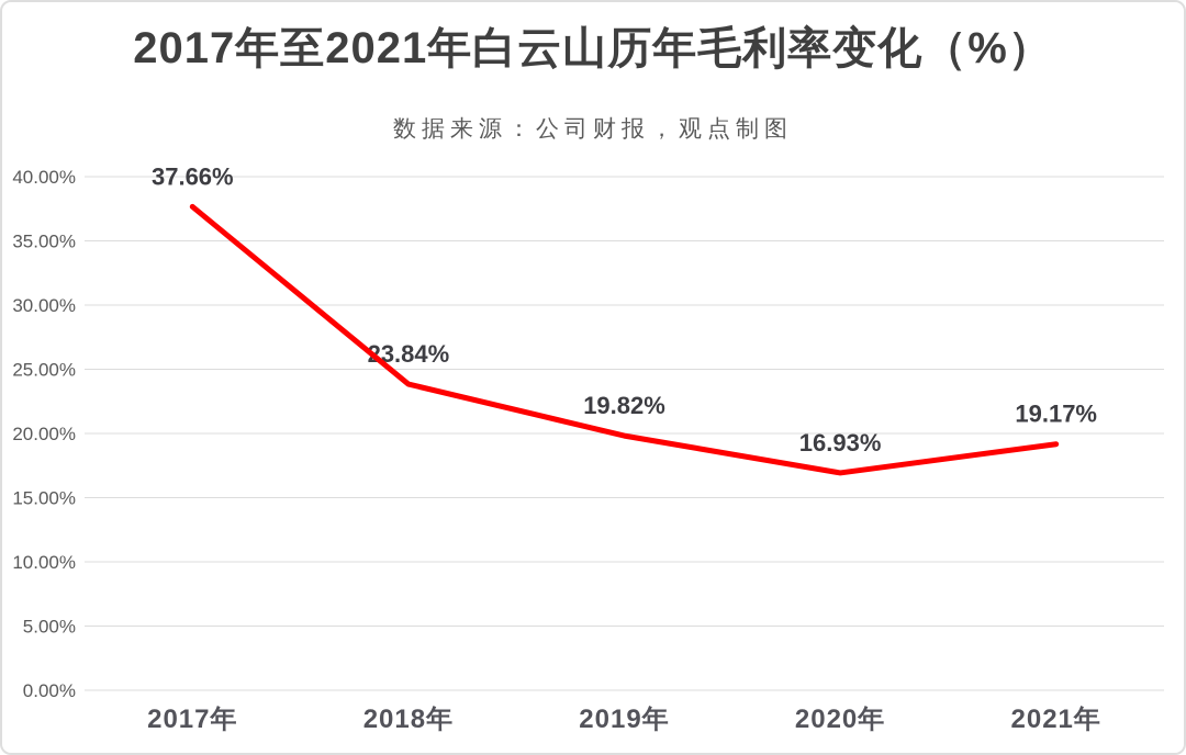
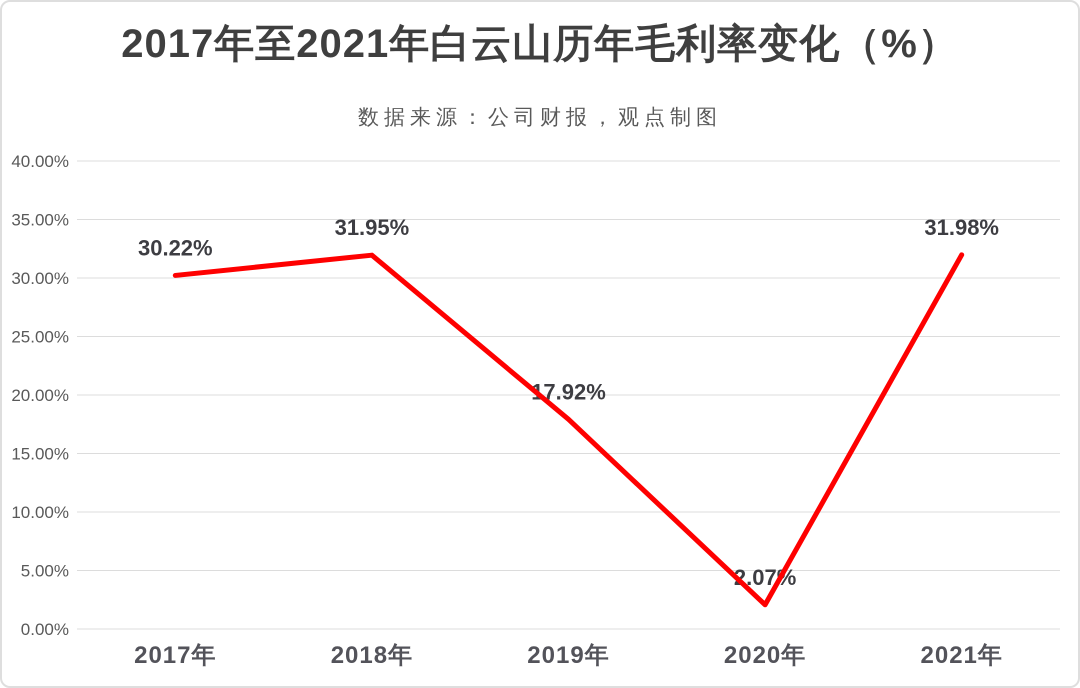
2017年: 37.66% -> 30.22%
2018年: 23.84% -> 31.95%
2019年: 19.82% -> 17.92%
2020年: 16.93% -> 2.07%
2021年: 19.17% -> 31.98%
